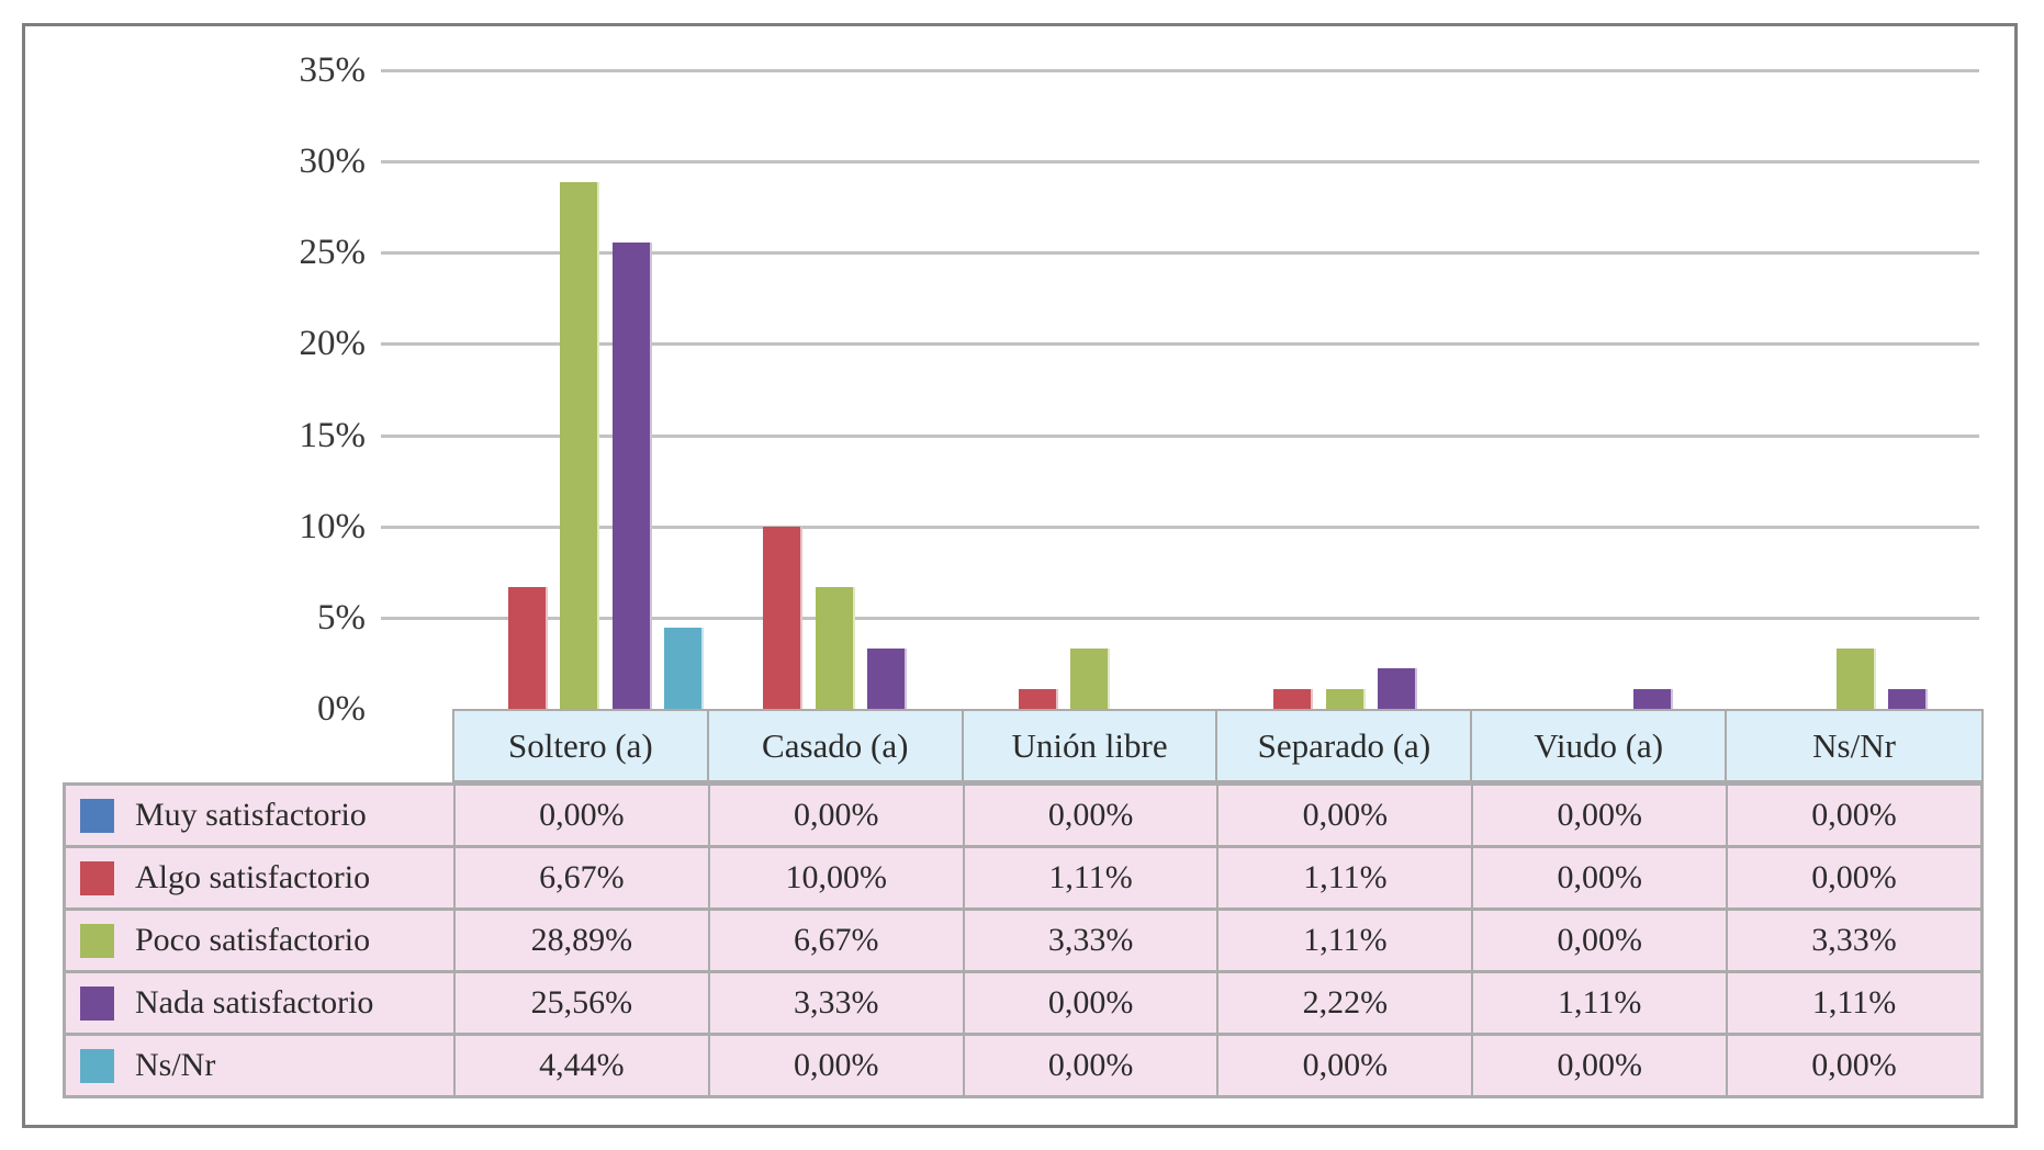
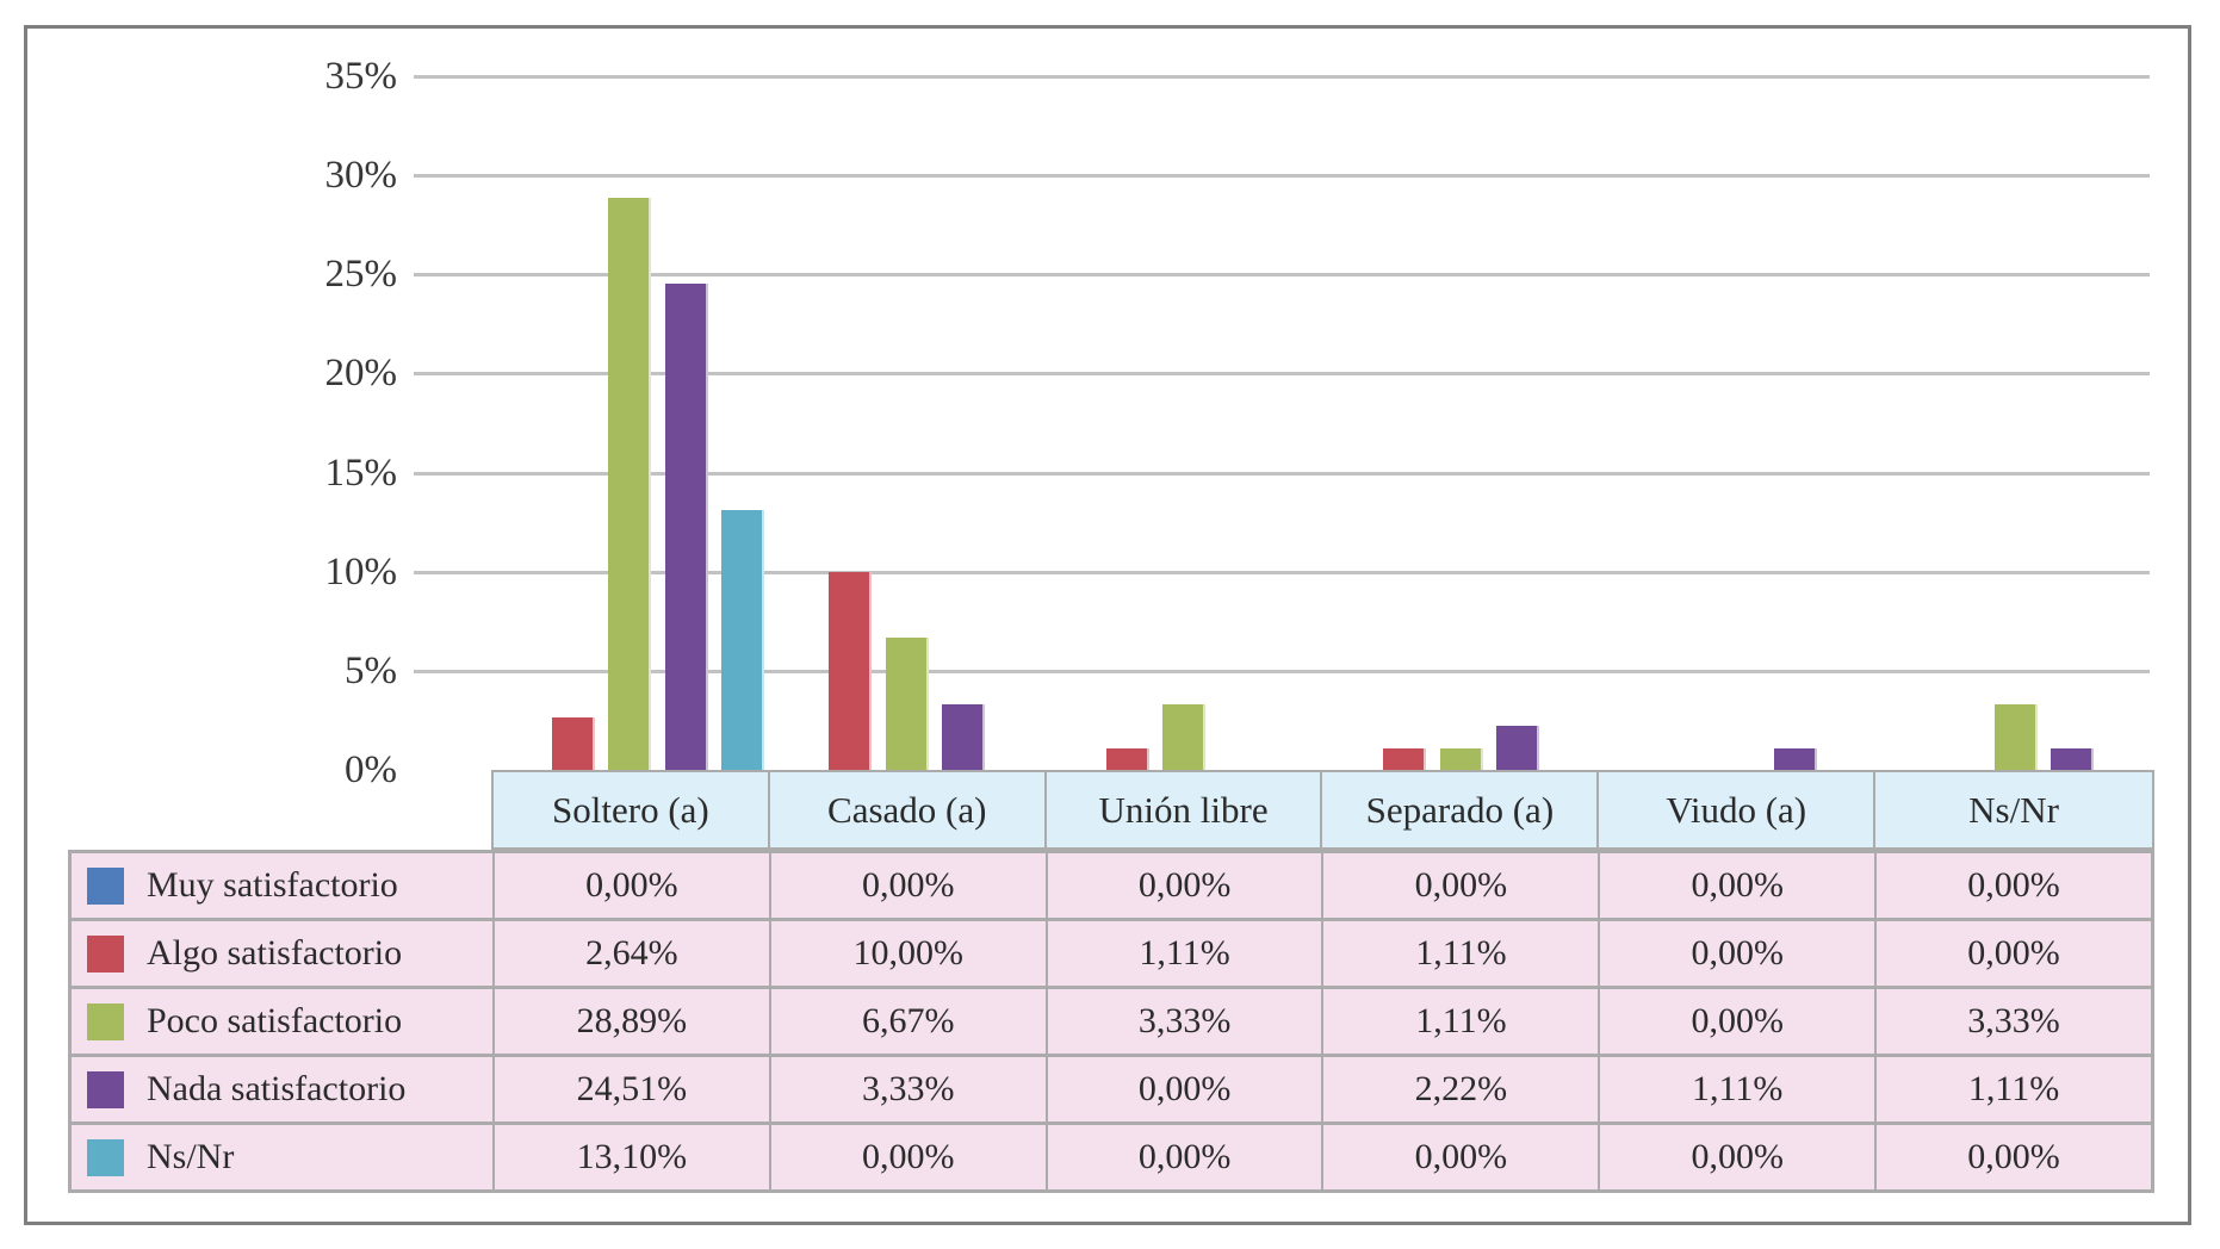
Algo satisfactorio/Soltero (a): 6,67% -> 2,64%
Nada satisfactorio/Soltero (a): 25,56% -> 24,51%
Ns/Nr/Soltero (a): 4,44% -> 13,10%
